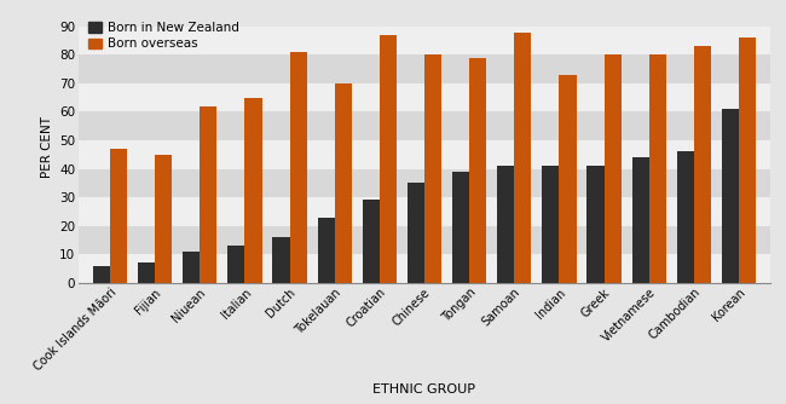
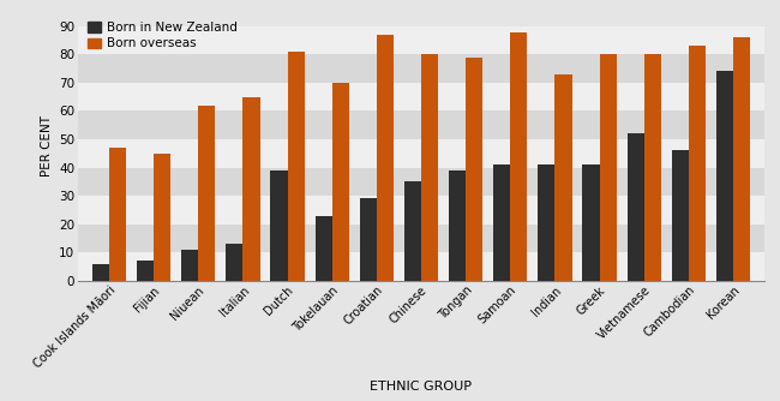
Born in New Zealand/Dutch: 16 -> 39
Born in New Zealand/Vietnamese: 44 -> 52
Born in New Zealand/Korean: 61 -> 74
